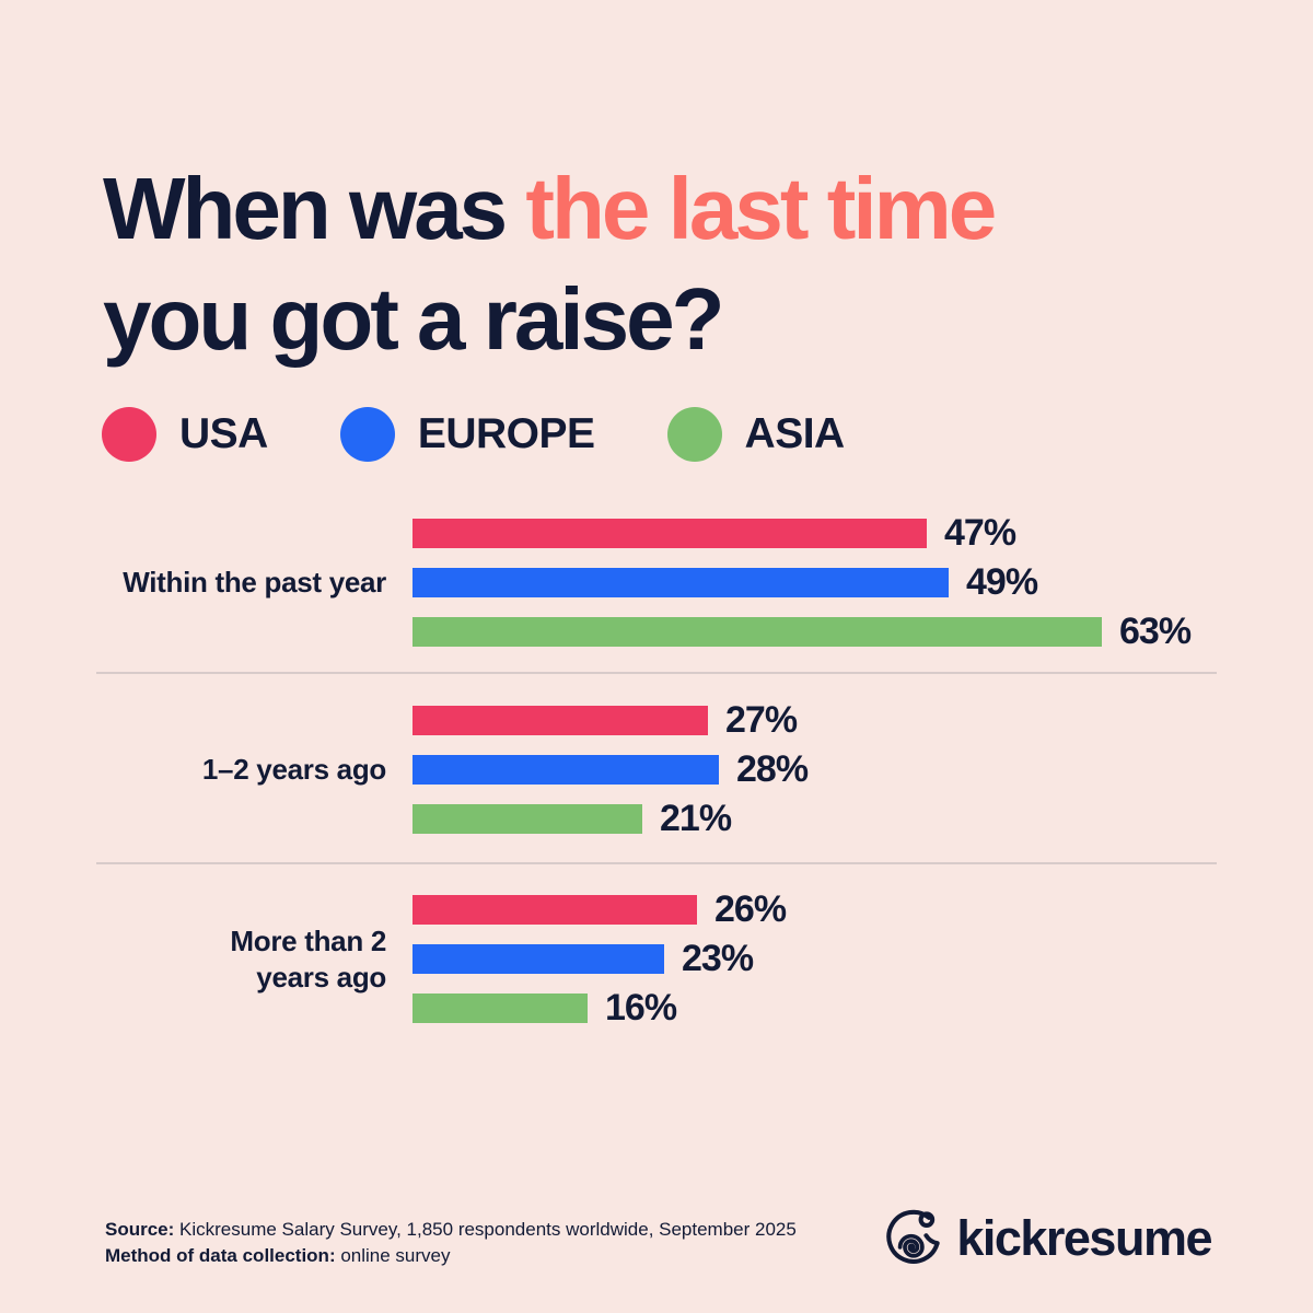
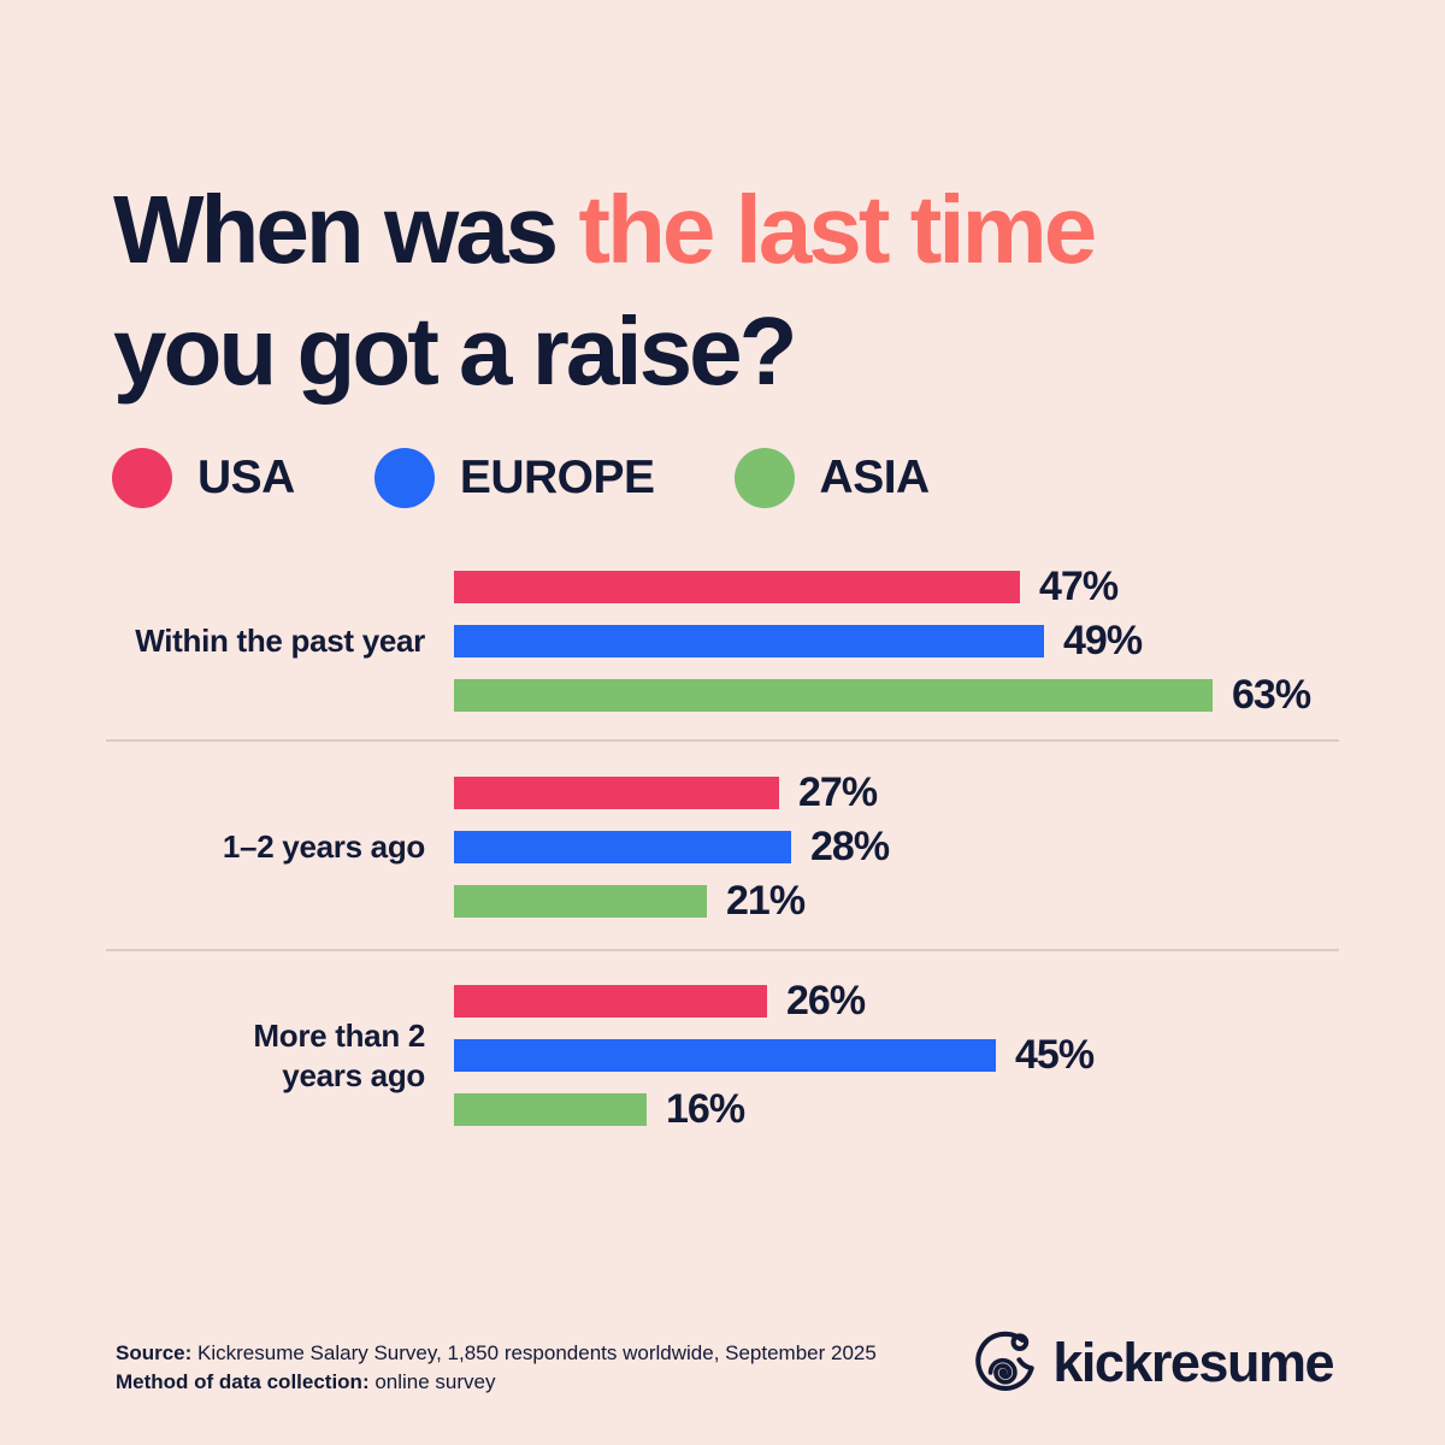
EUROPE/More than 2 years ago: 23% -> 45%
